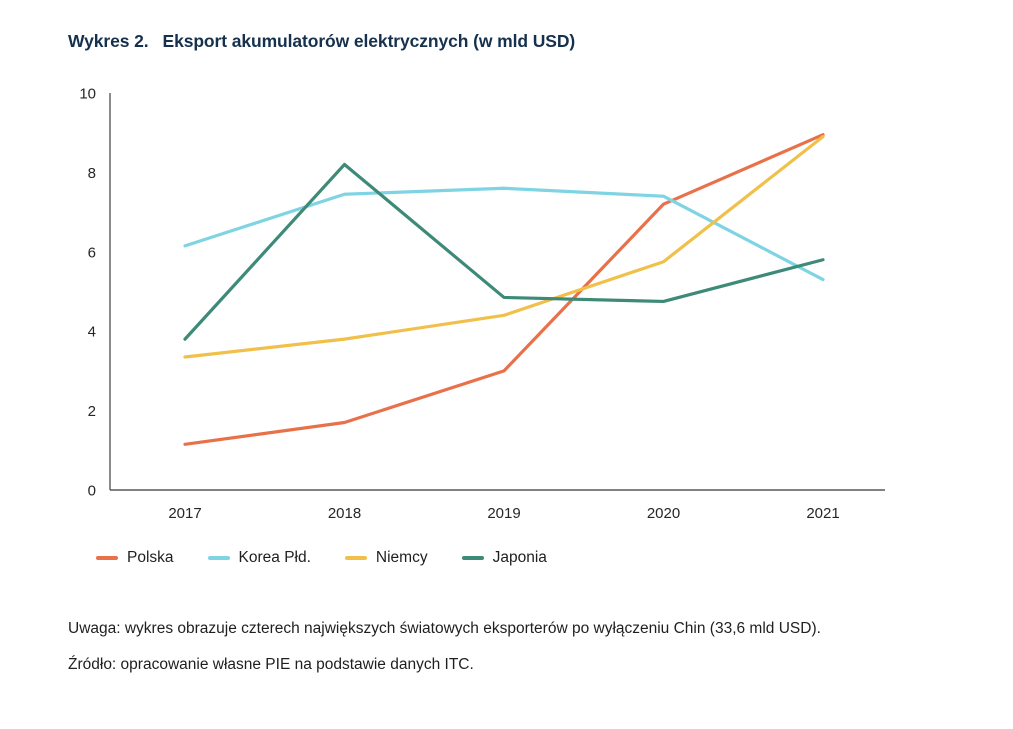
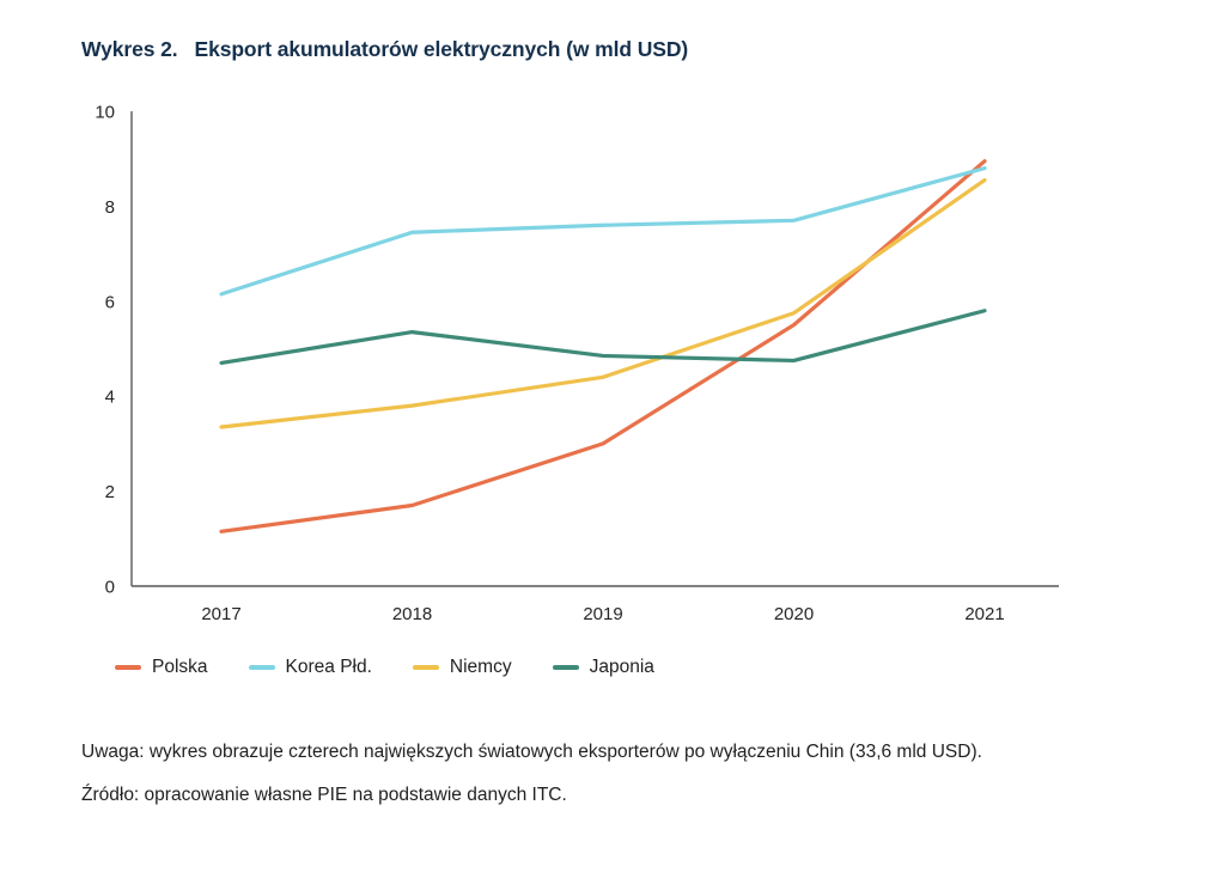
Japonia/2017: 3.8 -> 4.7
Japonia/2018: 8.2 -> 5.3
Polska/2020: 7.2 -> 5.5
Korea Płd./2020: 7.4 -> 7.7
Korea Płd./2021: 5.3 -> 8.8
Niemcy/2021: 8.9 -> 8.6
